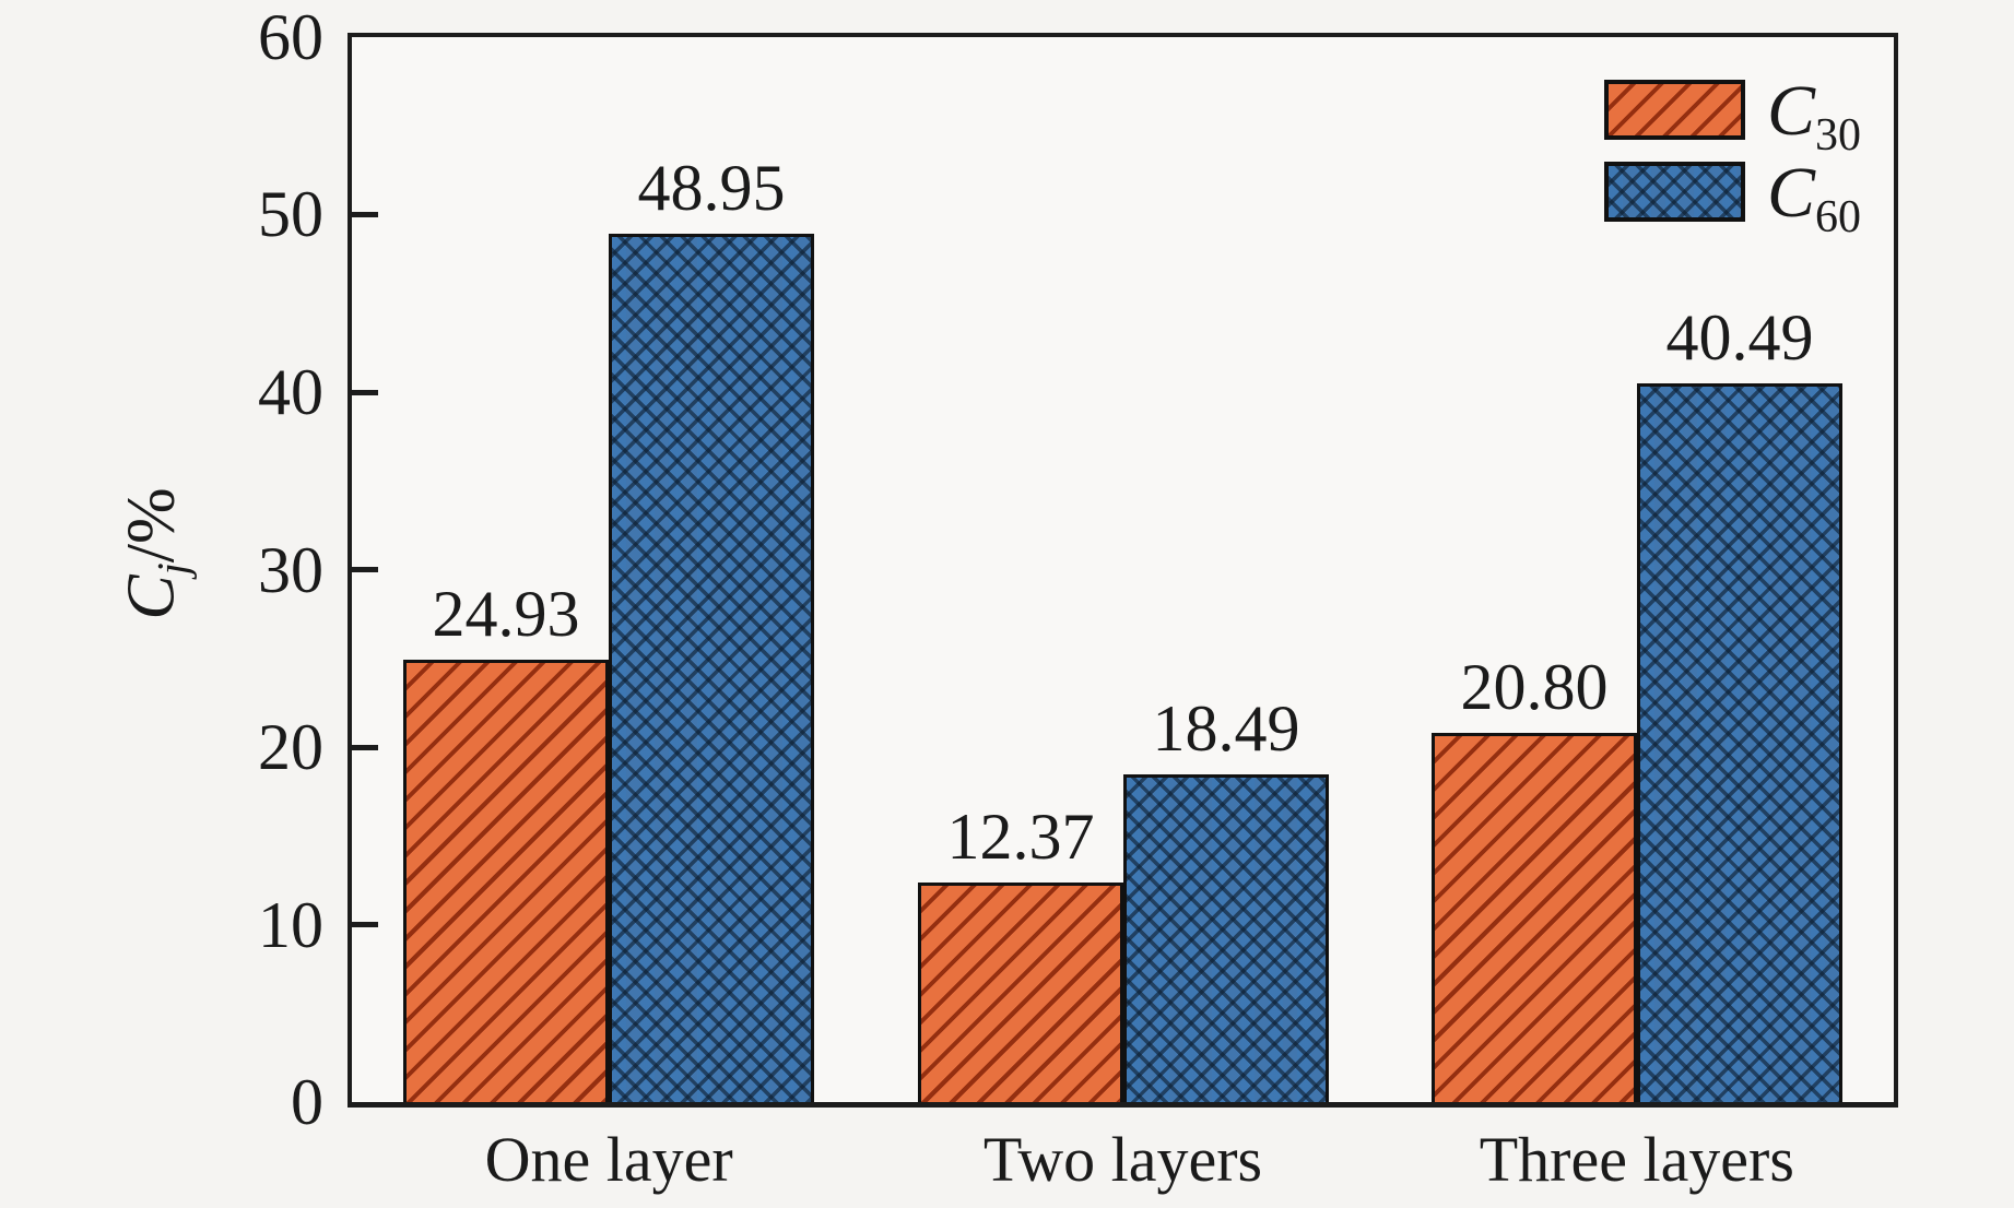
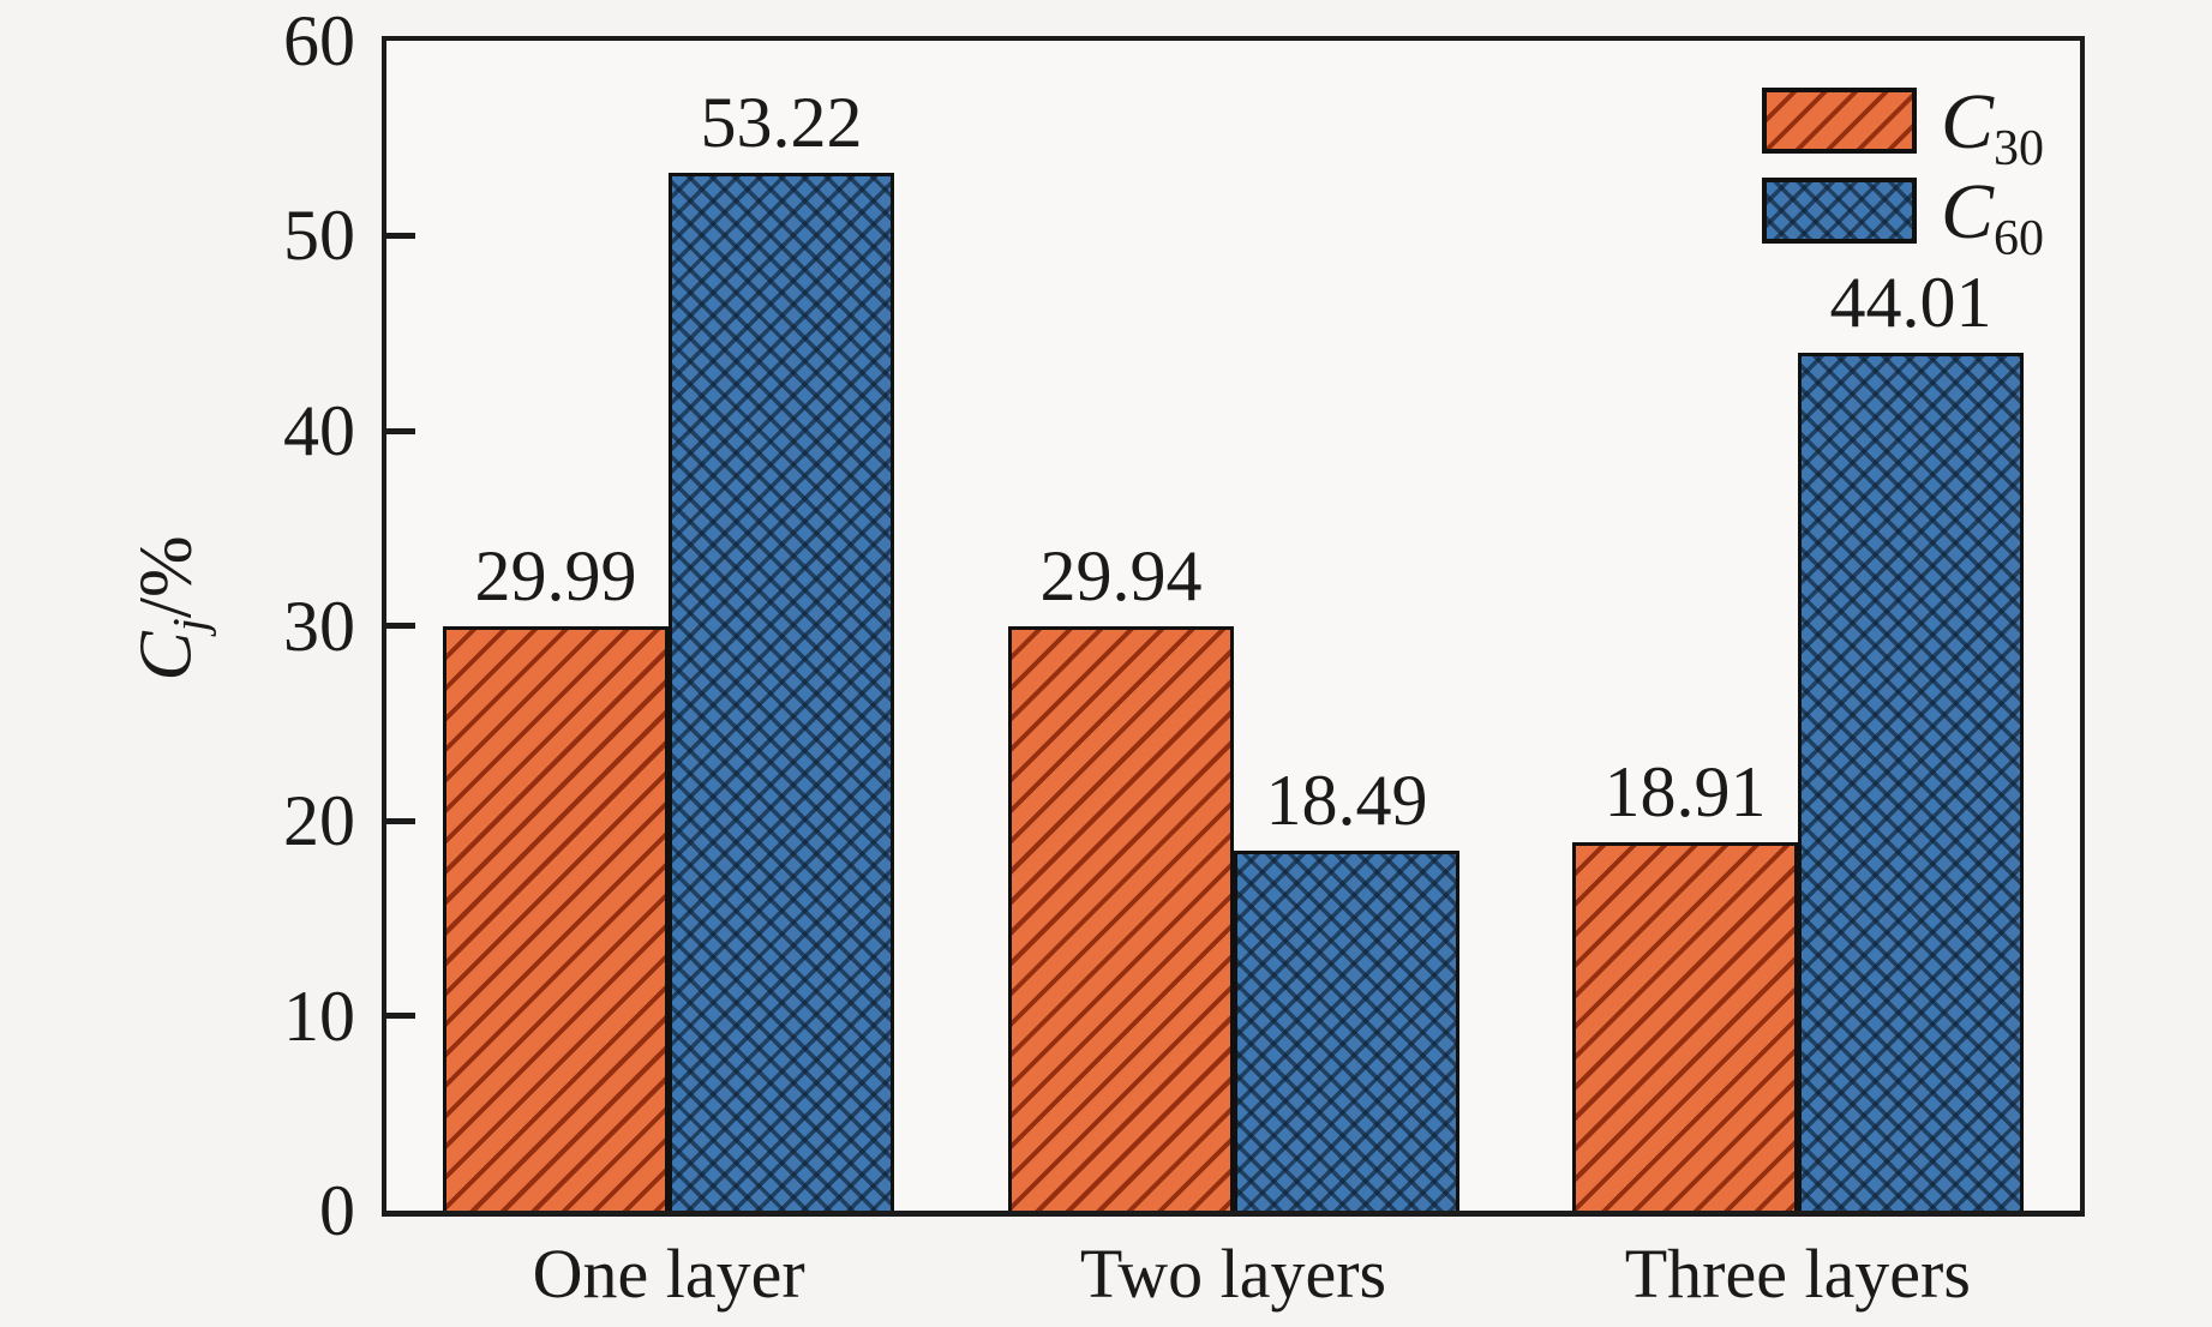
C30/One layer: 24.93 -> 29.99
C60/One layer: 48.95 -> 53.22
C30/Two layers: 12.37 -> 29.94
C30/Three layers: 20.80 -> 18.91
C60/Three layers: 40.49 -> 44.01
